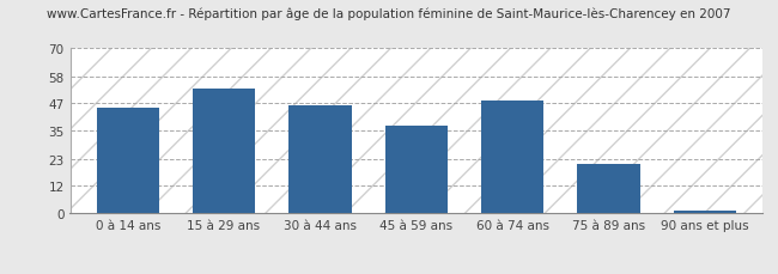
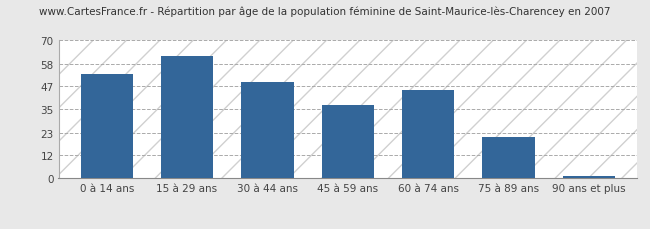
0 à 14 ans: 45 -> 53
15 à 29 ans: 53 -> 62
30 à 44 ans: 46 -> 49
60 à 74 ans: 48 -> 45
